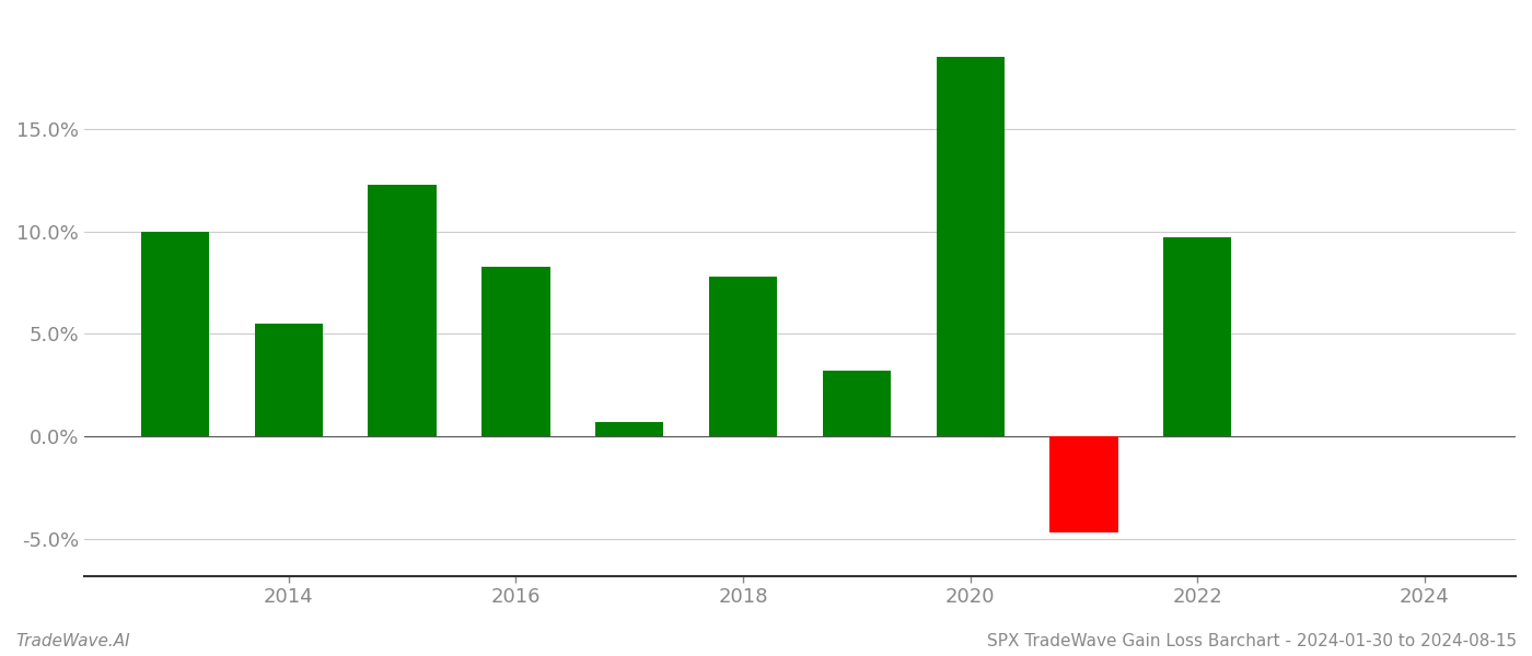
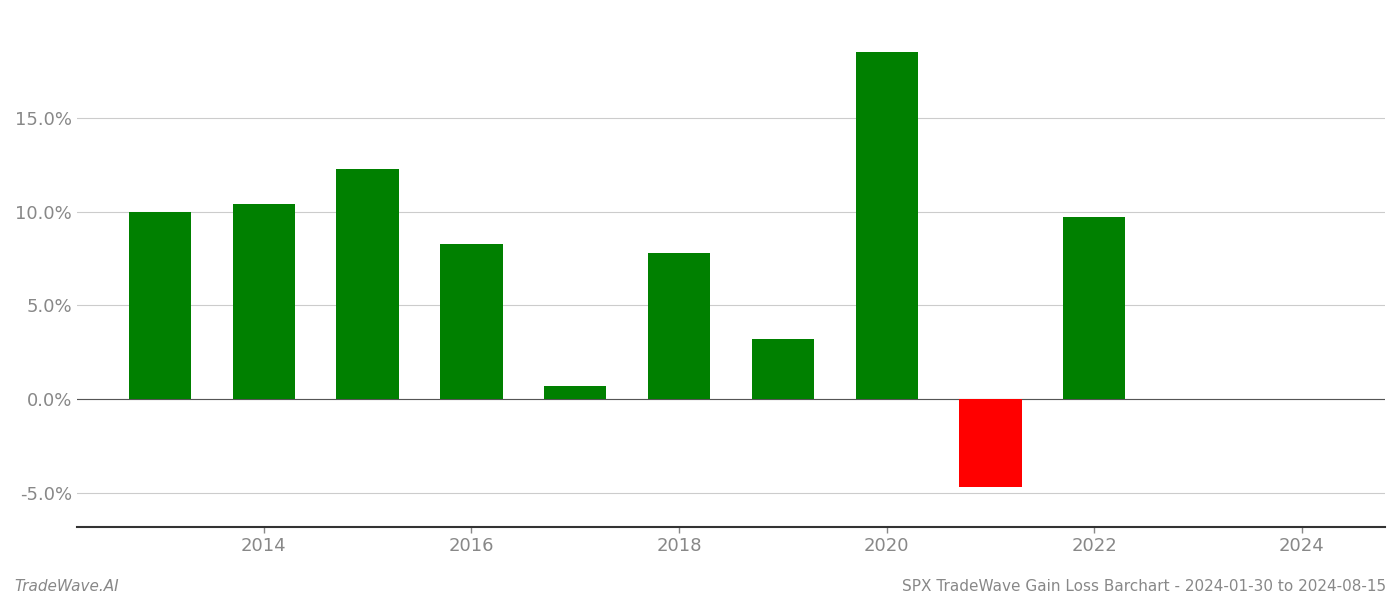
2014: 5.5% -> 10.4%
